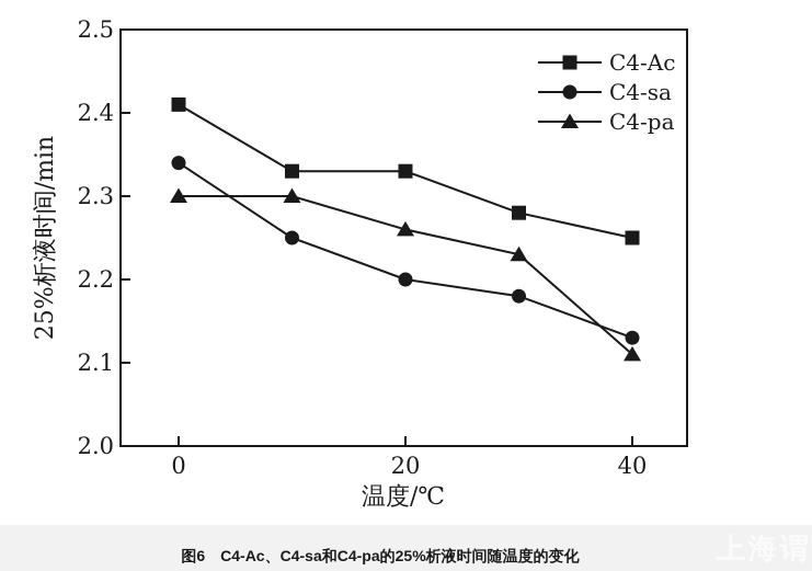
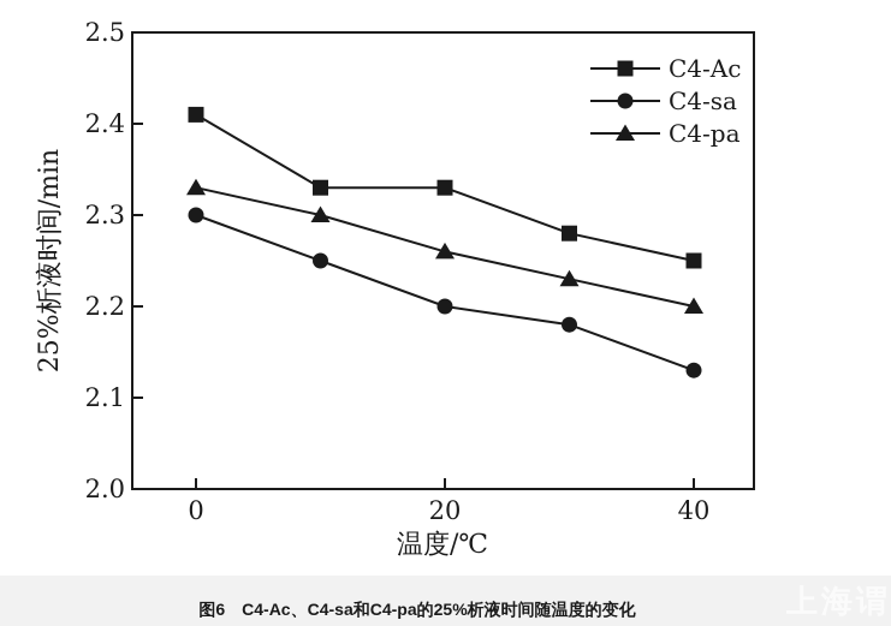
C4-sa/0: 2.34 -> 2.30
C4-pa/0: 2.30 -> 2.33
C4-pa/40: 2.11 -> 2.20
